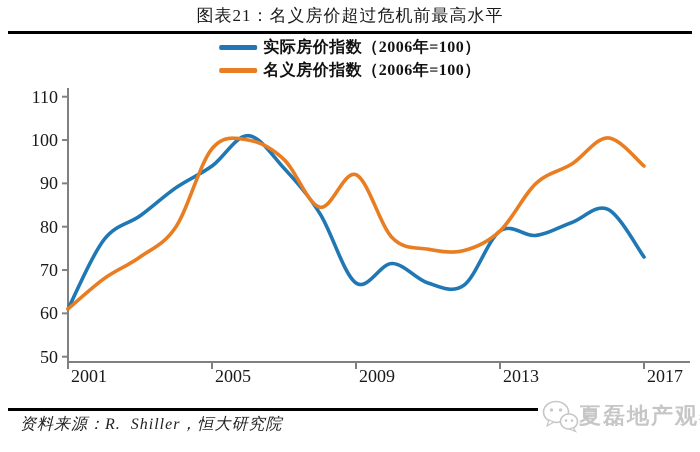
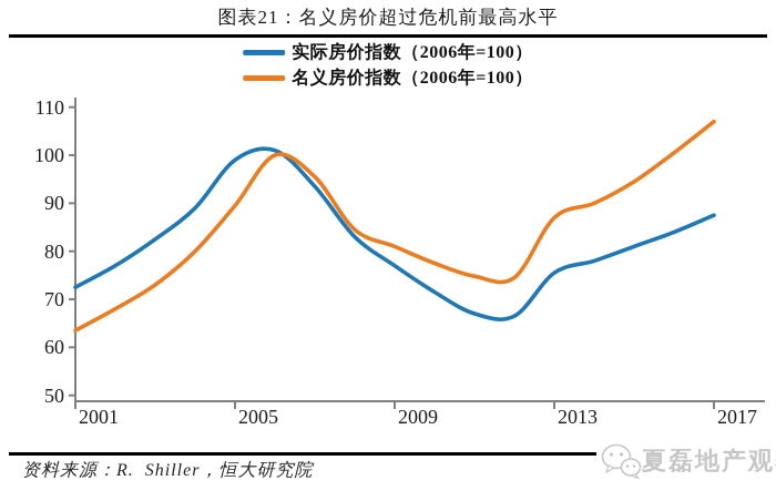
实际房价指数（2006年=100）/2001: 61 -> 72
名义房价指数（2006年=100）/2001: 61 -> 64
实际房价指数（2006年=100）/2005: 94 -> 99
名义房价指数（2006年=100）/2005: 98 -> 90
实际房价指数（2006年=100）/2009: 67 -> 77
名义房价指数（2006年=100）/2009: 92 -> 81
实际房价指数（2006年=100）/2013: 79 -> 76
名义房价指数（2006年=100）/2013: 79 -> 87
实际房价指数（2006年=100）/2017: 73 -> 88
名义房价指数（2006年=100）/2017: 94 -> 107
